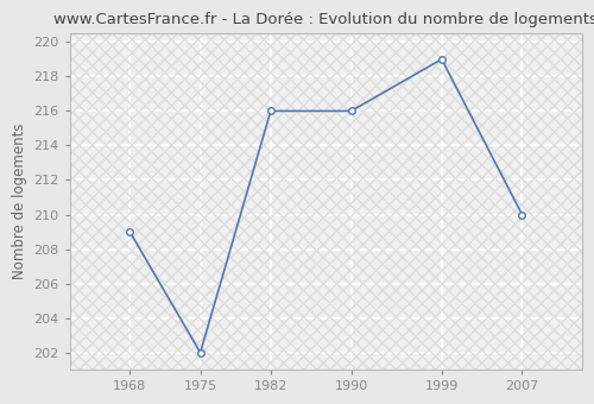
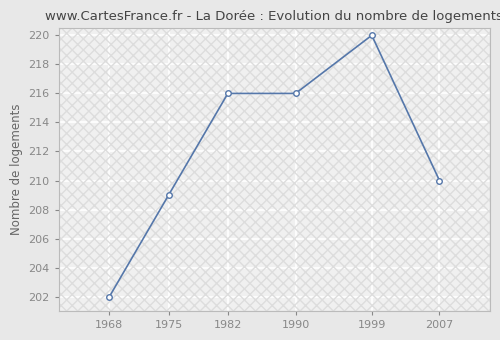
1968: 209 -> 202
1975: 202 -> 209
1999: 219 -> 220
